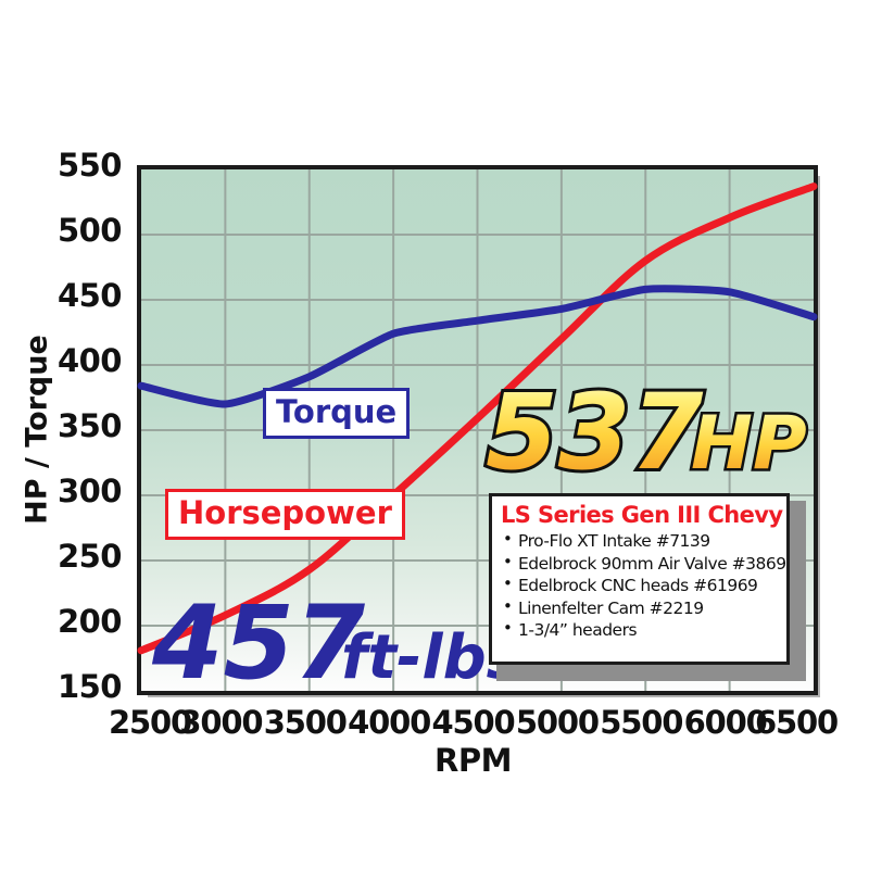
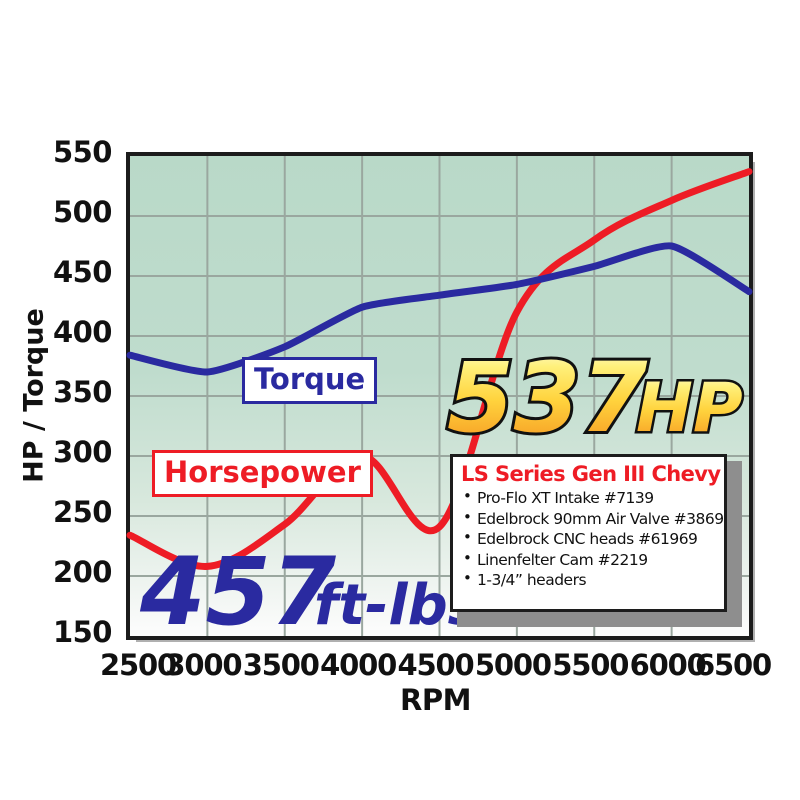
Horsepower/2500: 181 -> 234
Horsepower/4500: 359 -> 241
Torque/6000: 456 -> 475
